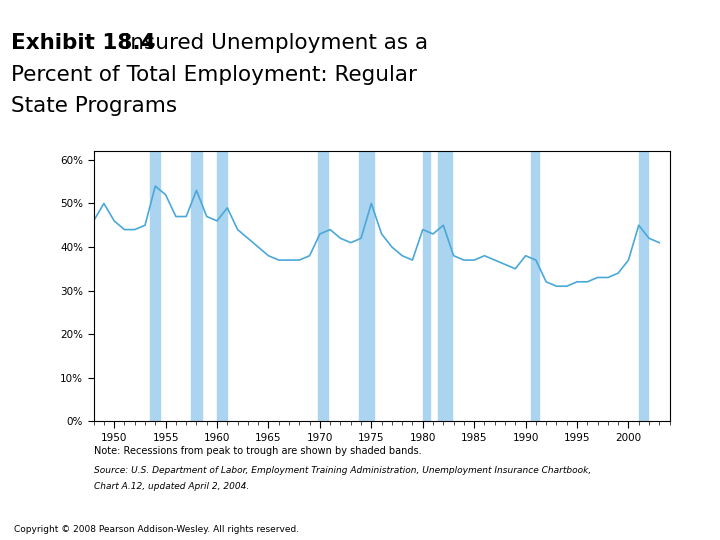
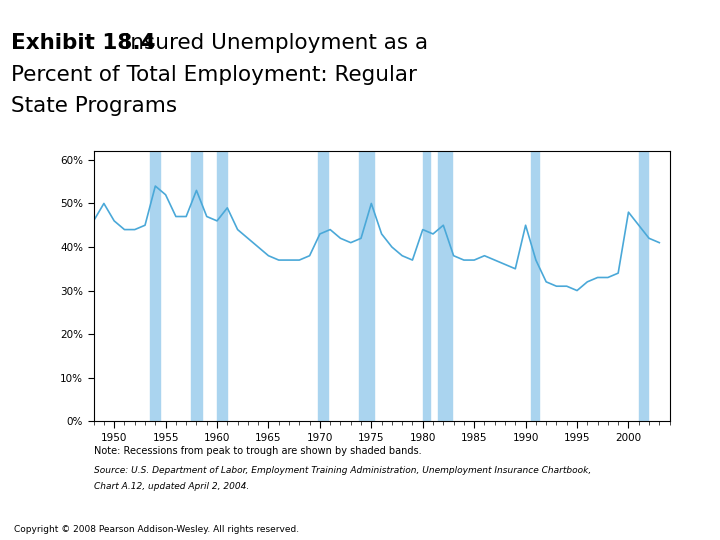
1990: 38% -> 45%
1995: 32% -> 30%
2000: 37% -> 48%
